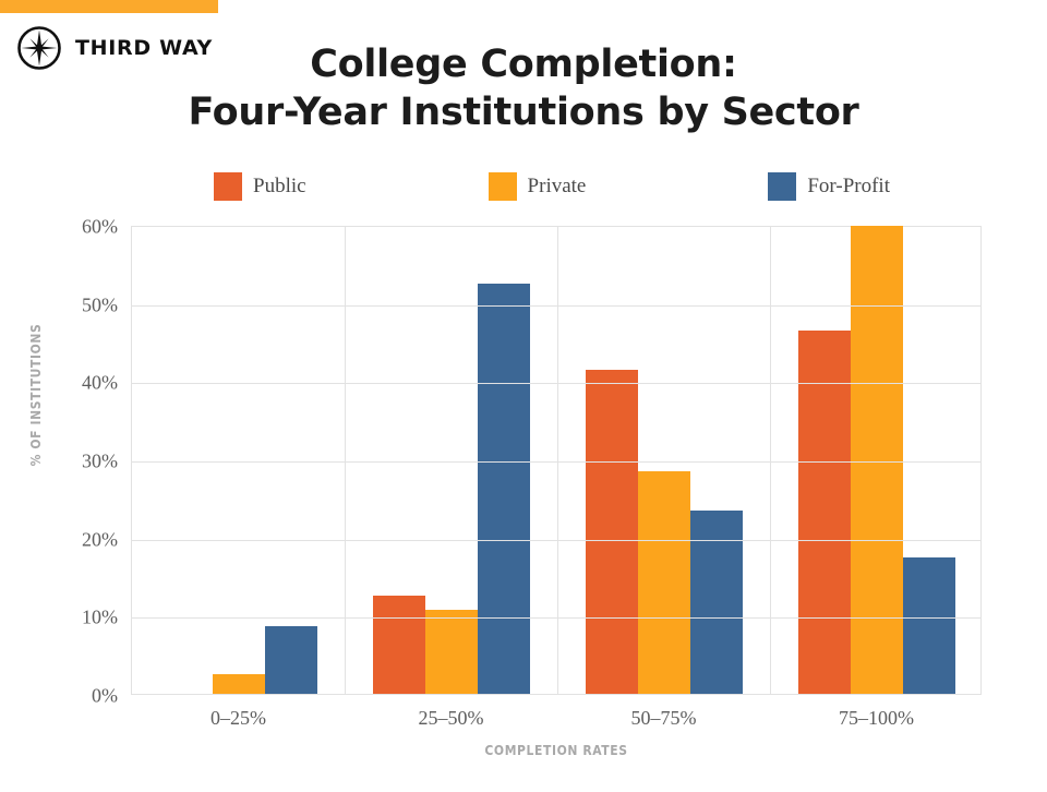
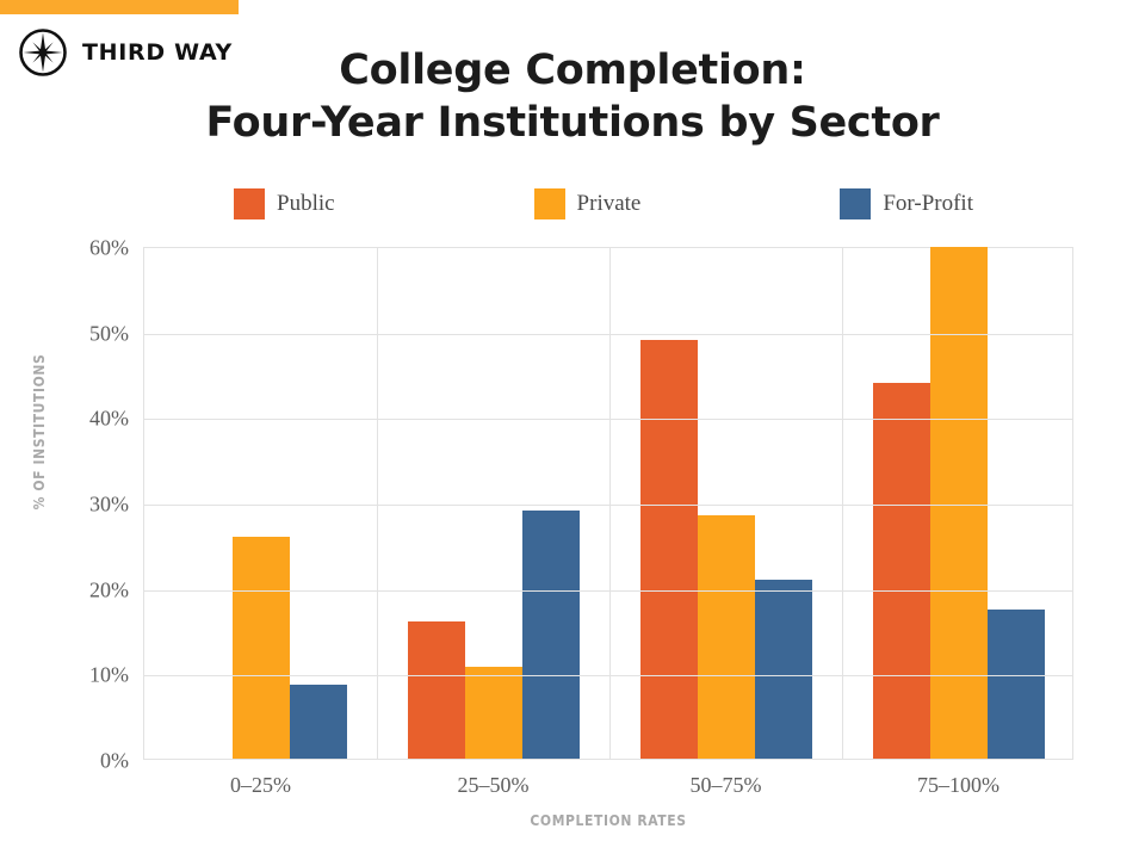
Private/0–25%: 2% -> 26%
Public/25–50%: 12% -> 16%
For-Profit/25–50%: 52% -> 29%
Public/50–75%: 41% -> 49%
For-Profit/50–75%: 24% -> 21%
Public/75–100%: 46% -> 44%
